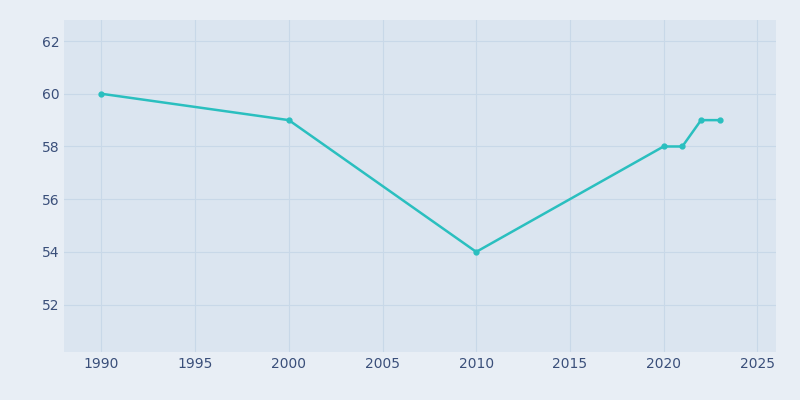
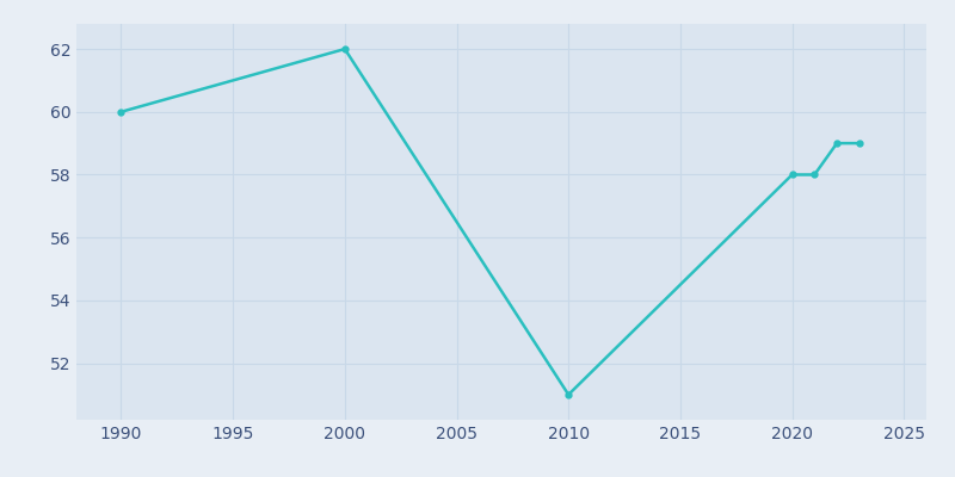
2000: 59 -> 62
2010: 54 -> 51
